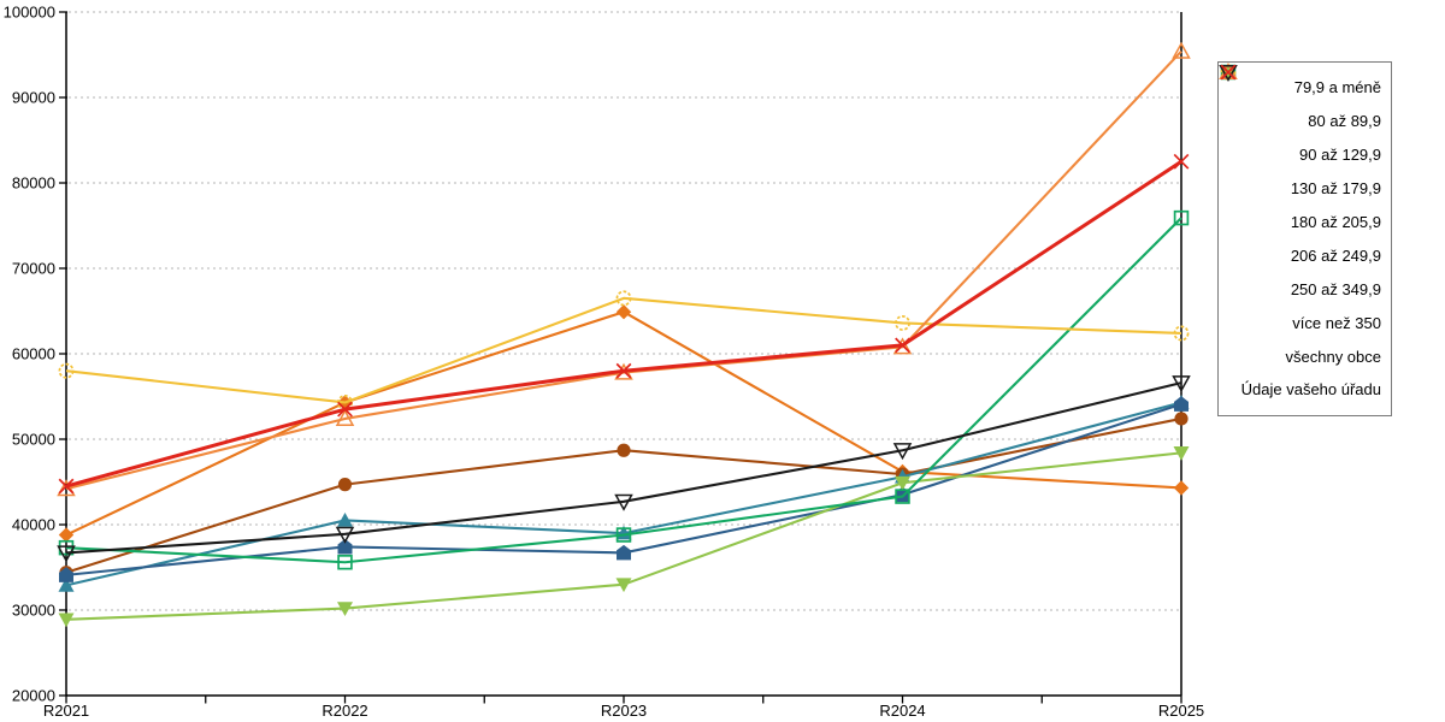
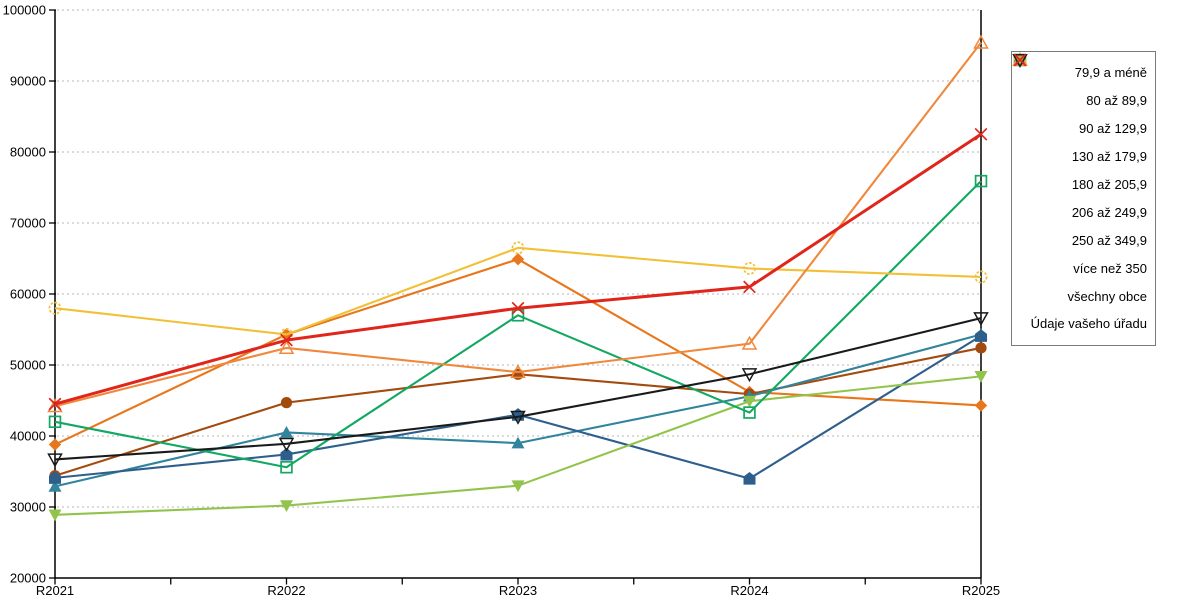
206 až 249,9/R2021: 37000 -> 42000
130 až 179,9/R2023: 37000 -> 43000
206 až 249,9/R2023: 39000 -> 57000
více než 350/R2023: 58000 -> 49000
130 až 179,9/R2024: 44000 -> 34000
více než 350/R2024: 61000 -> 53000
